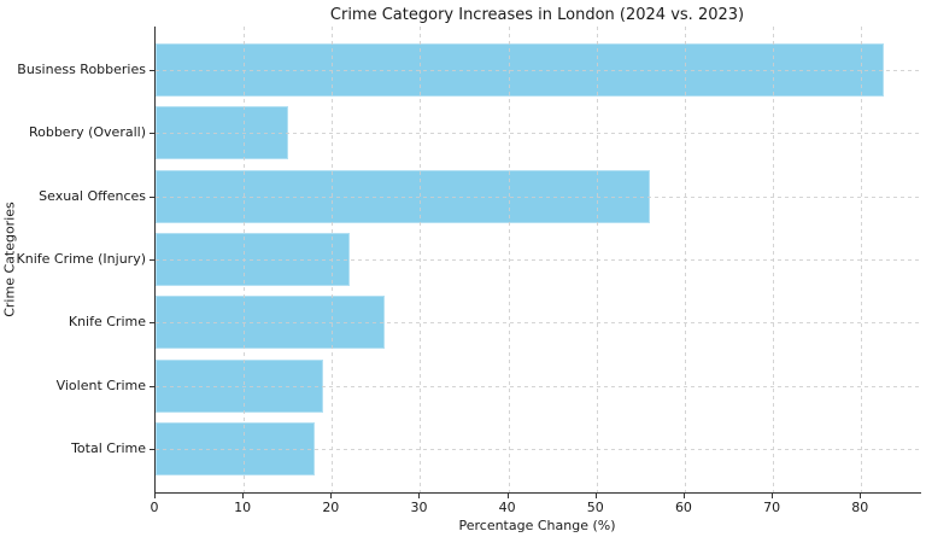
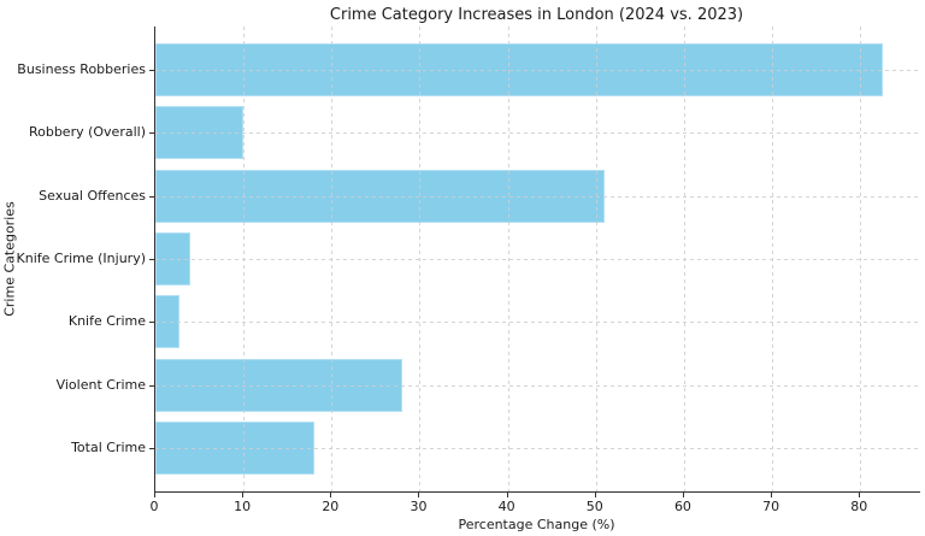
Robbery (Overall): 15 -> 10
Sexual Offences: 56 -> 51
Knife Crime (Injury): 22 -> 4
Knife Crime: 26 -> 3
Violent Crime: 19 -> 28
